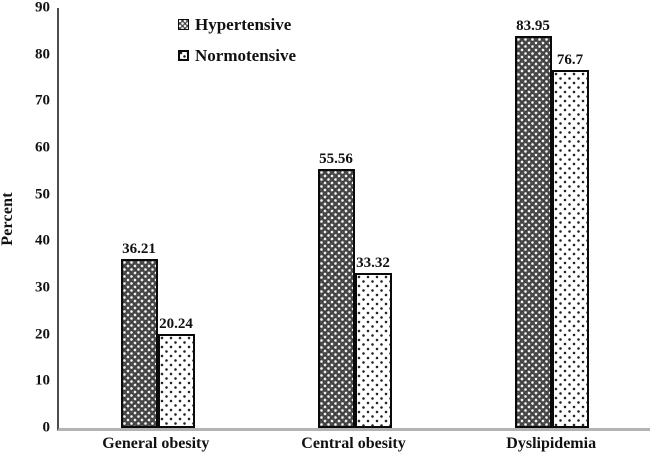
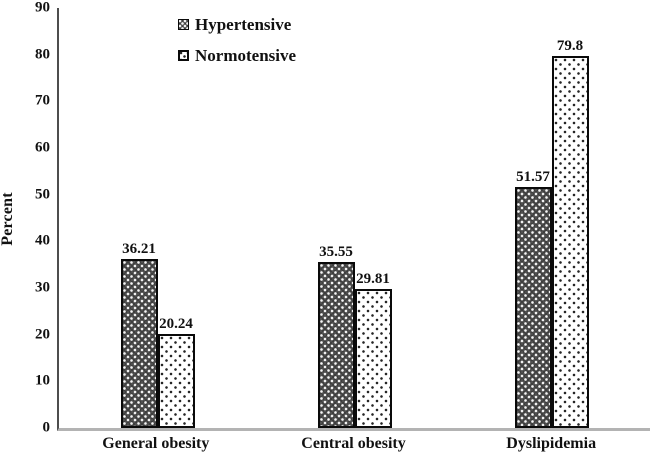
Hypertensive/Central obesity: 55.56 -> 35.55
Normotensive/Central obesity: 33.32 -> 29.81
Hypertensive/Dyslipidemia: 83.95 -> 51.57
Normotensive/Dyslipidemia: 76.7 -> 79.8
